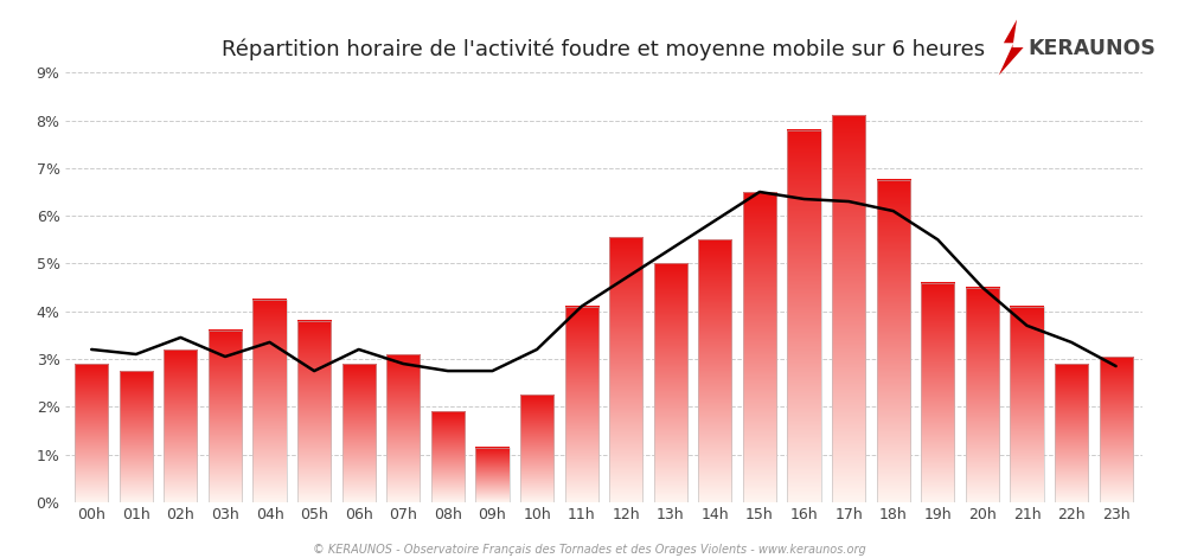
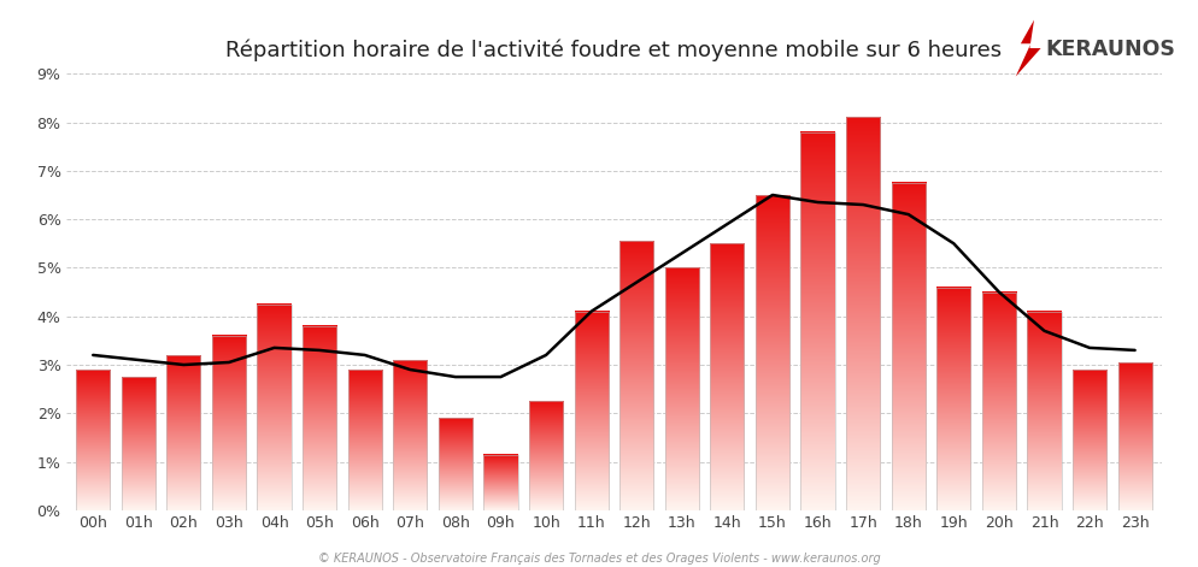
02h: 3.45% -> 3.00%
05h: 2.75% -> 3.30%
23h: 2.85% -> 3.30%
